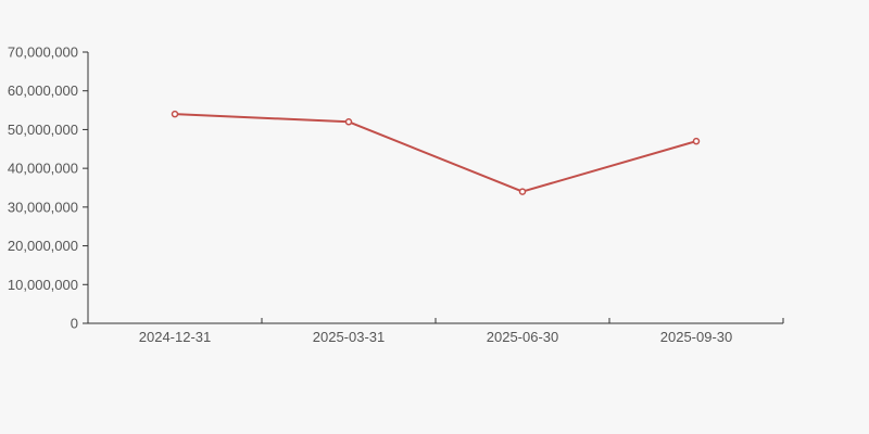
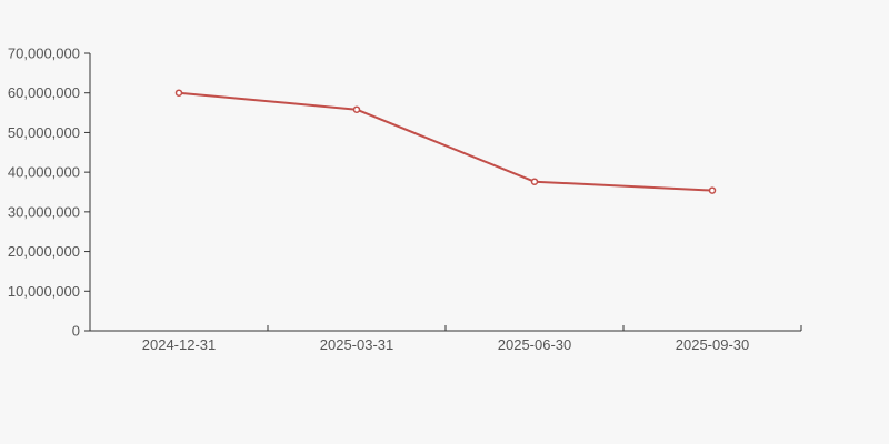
2024-12-31: 54000000 -> 60000000
2025-03-31: 52000000 -> 56000000
2025-06-30: 34000000 -> 38000000
2025-09-30: 47000000 -> 35000000
